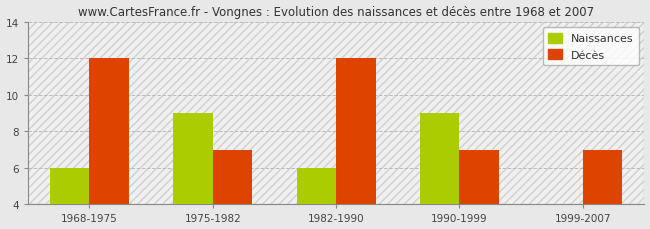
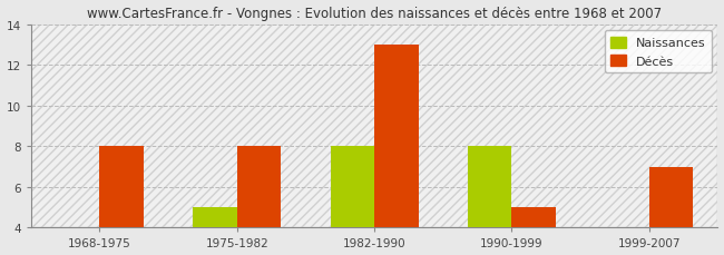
Naissances/1968-1975: 6 -> 4
Décès/1968-1975: 12 -> 8
Naissances/1975-1982: 9 -> 5
Décès/1975-1982: 7 -> 8
Naissances/1982-1990: 6 -> 8
Décès/1982-1990: 12 -> 13
Naissances/1990-1999: 9 -> 8
Décès/1990-1999: 7 -> 5
